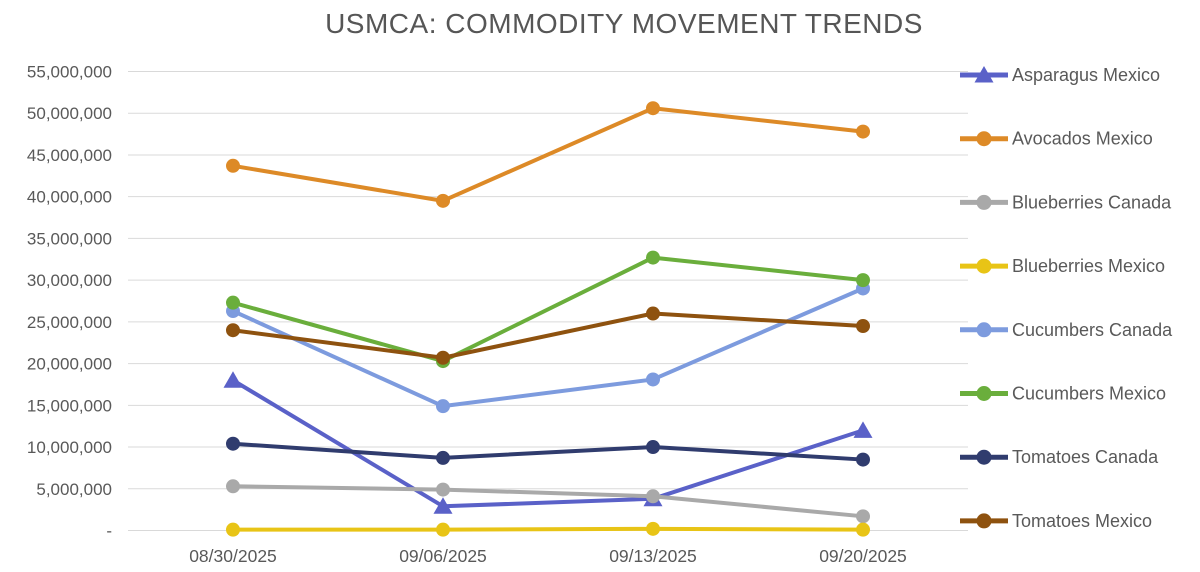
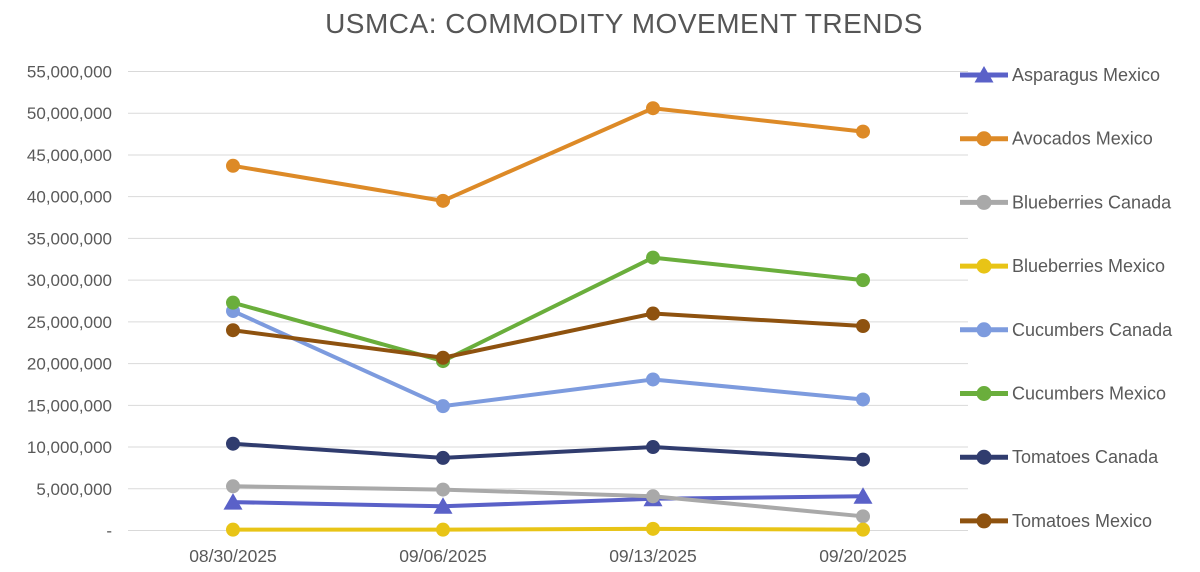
Asparagus Mexico/08/30/2025: 18000000 -> 3000000
Asparagus Mexico/09/20/2025: 12000000 -> 4000000
Cucumbers Canada/09/20/2025: 29000000 -> 16000000
